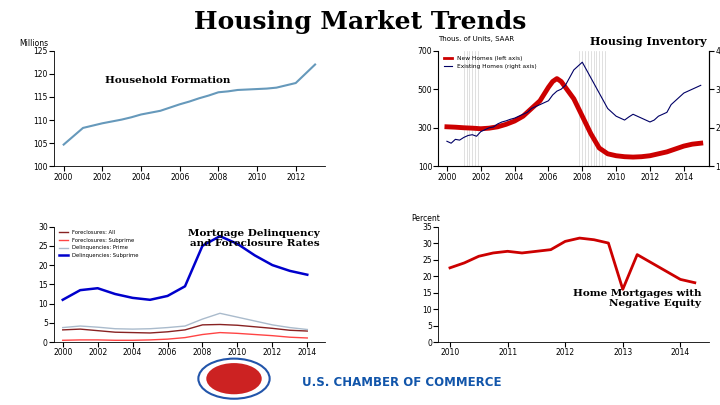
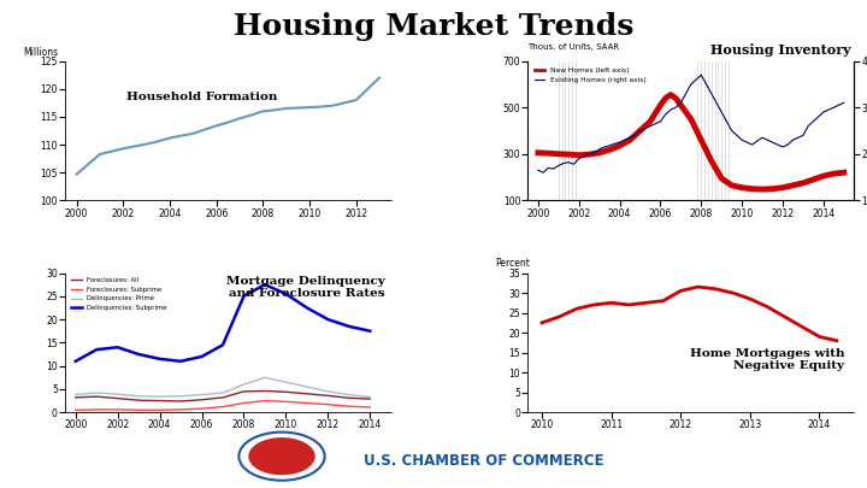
2013: 16.0 -> 28.5
